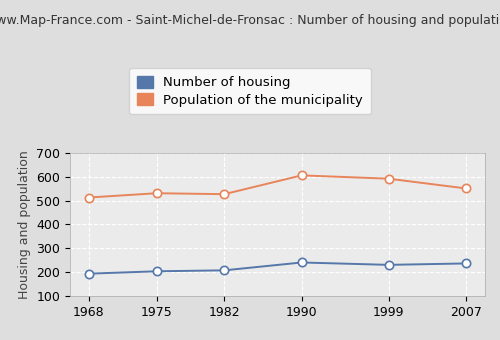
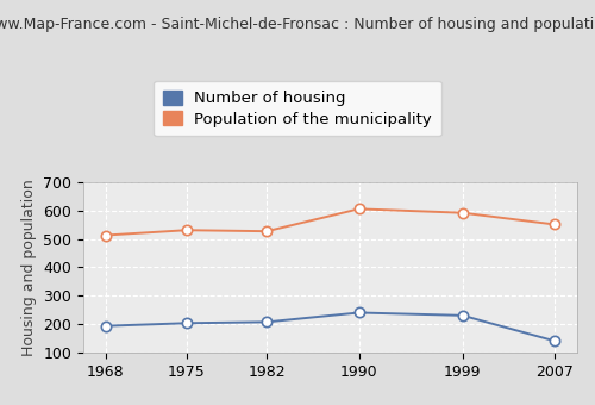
Number of housing/2007: 236 -> 140
